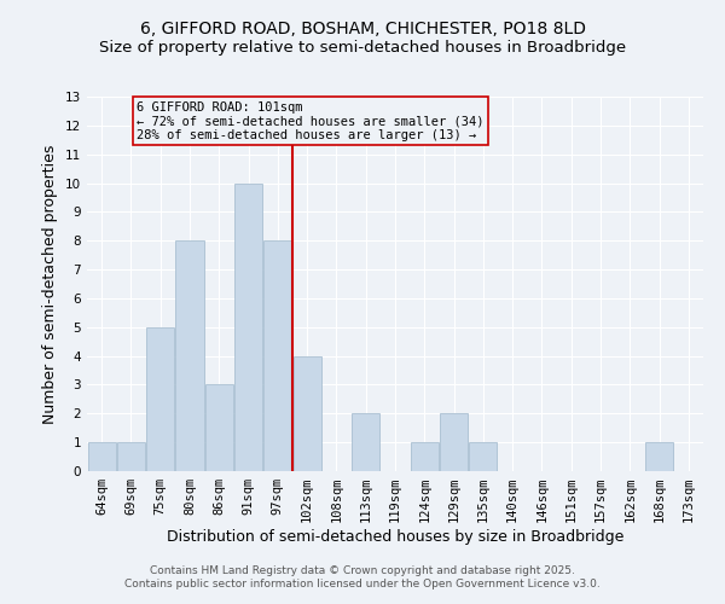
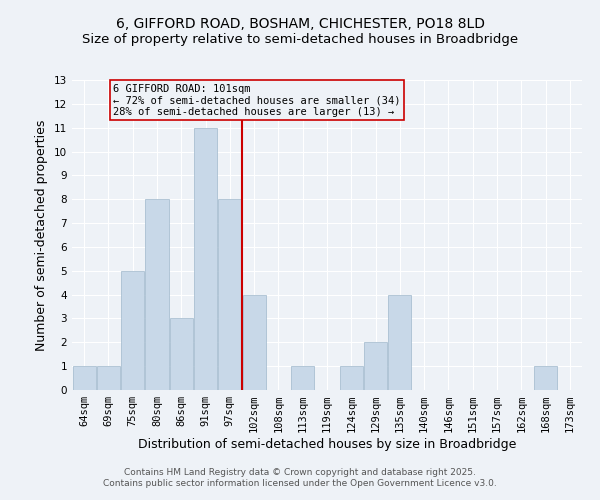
91sqm: 10 -> 11
113sqm: 2 -> 1
135sqm: 1 -> 4
